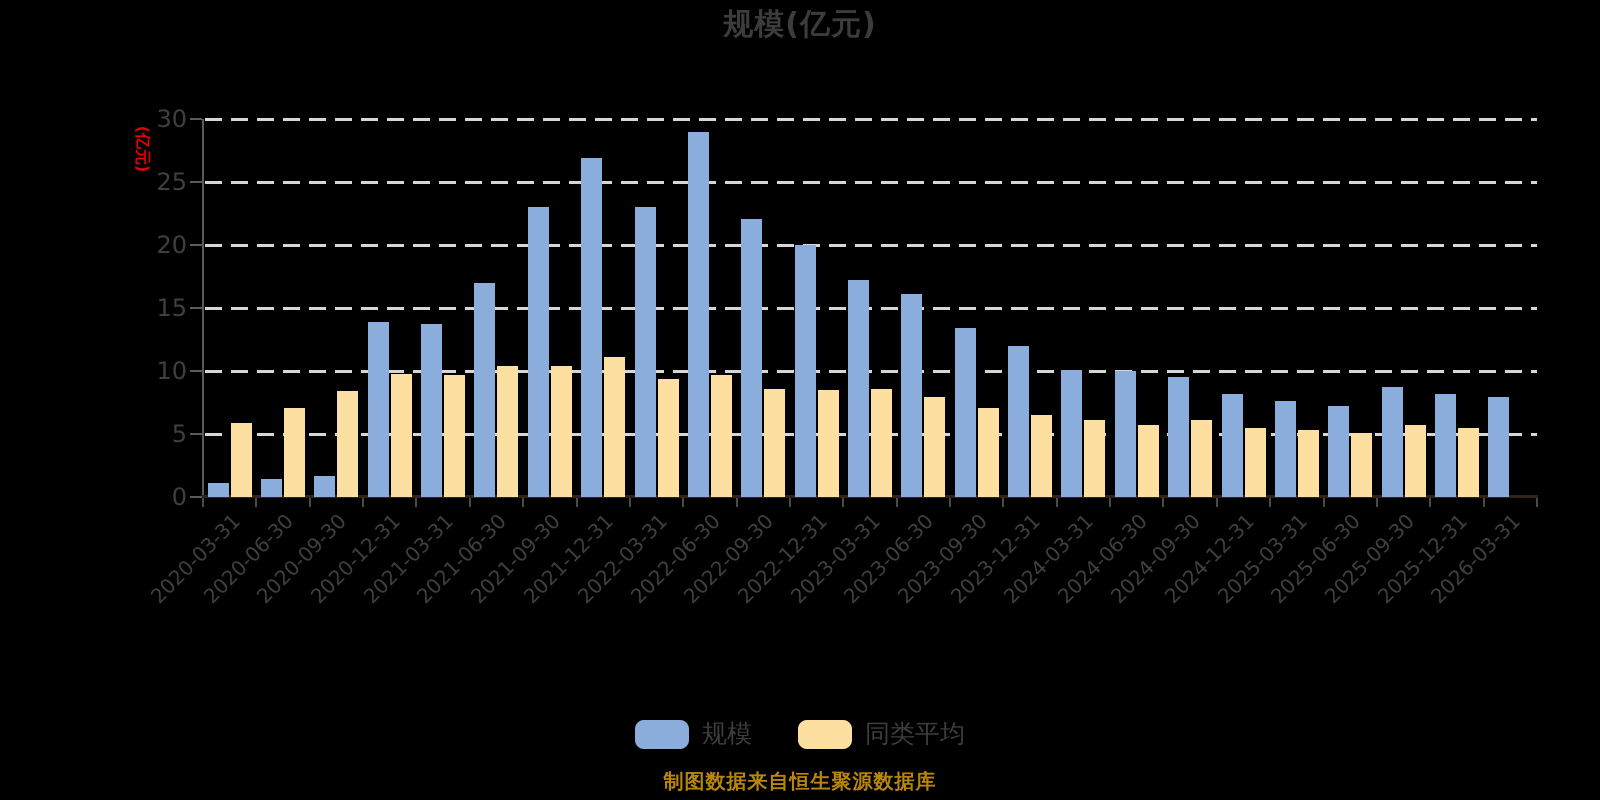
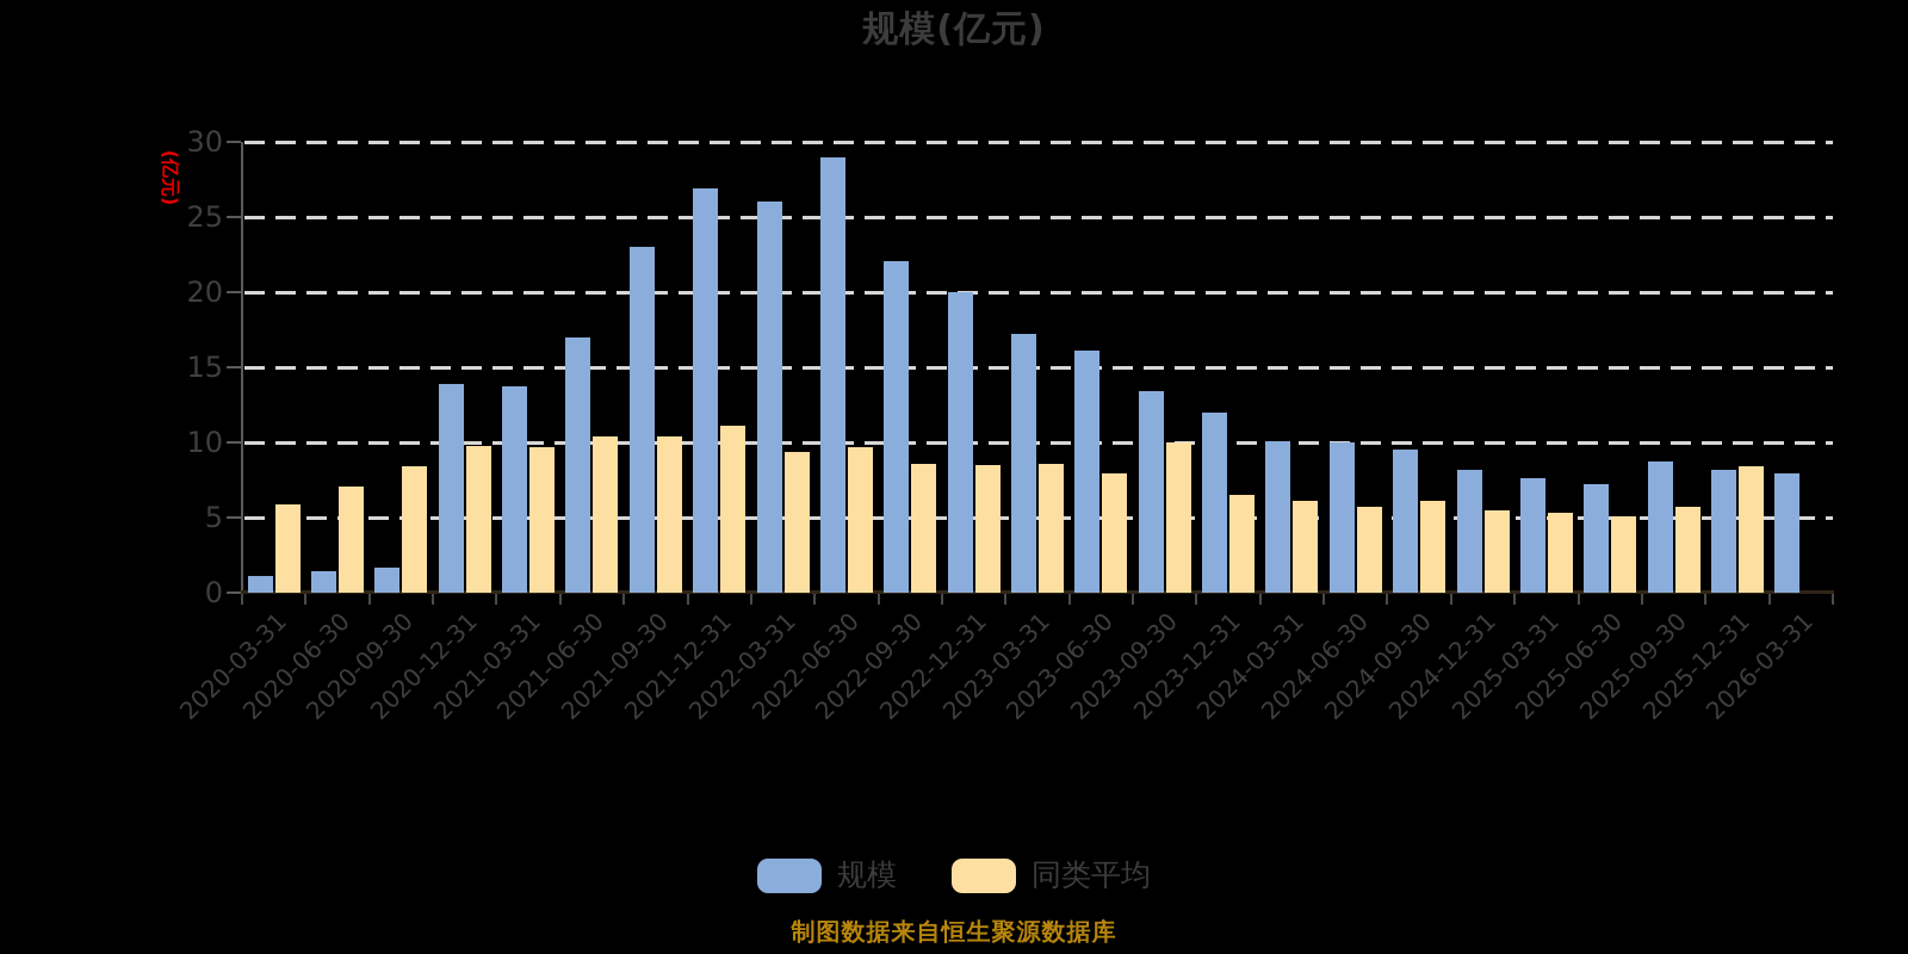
规模/2022-03-31: 23.0 -> 26.0
同类平均/2023-09-30: 7.1 -> 10.0
同类平均/2025-12-31: 5.5 -> 8.4
